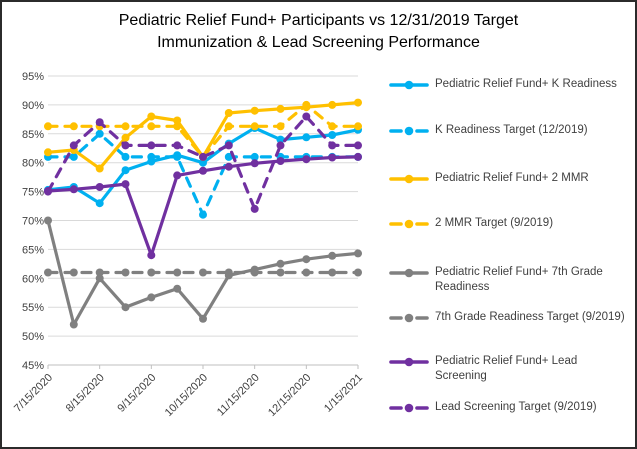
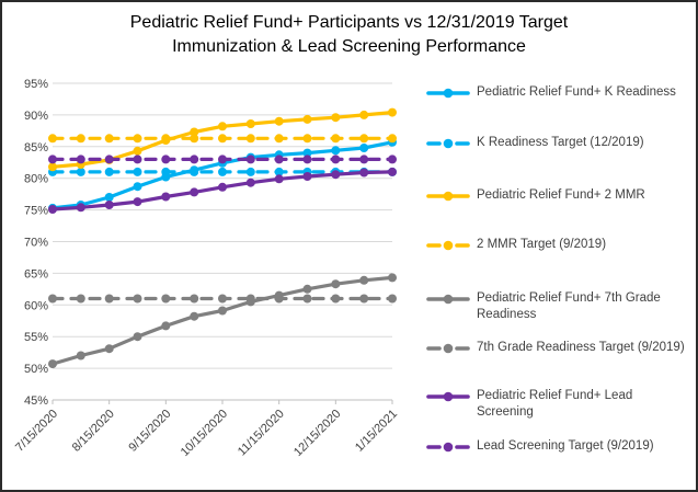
Pediatric Relief Fund+ 7th Grade Readiness/7/15/2020: 70% -> 51%
Lead Screening Target (9/2019)/7/15/2020: 75% -> 83%
Pediatric Relief Fund+ K Readiness/8/15/2020: 73% -> 77%
K Readiness Target (12/2019)/8/15/2020: 85% -> 81%
Pediatric Relief Fund+ 2 MMR/8/15/2020: 79% -> 83%
Pediatric Relief Fund+ 7th Grade Readiness/8/15/2020: 60% -> 53%
Lead Screening Target (9/2019)/8/15/2020: 87% -> 83%
Pediatric Relief Fund+ 2 MMR/9/15/2020: 88% -> 86%
Pediatric Relief Fund+ Lead Screening/9/15/2020: 64% -> 77%
Pediatric Relief Fund+ K Readiness/10/15/2020: 80% -> 82%
K Readiness Target (12/2019)/10/15/2020: 71% -> 81%
Pediatric Relief Fund+ 2 MMR/10/15/2020: 81% -> 88%
2 MMR Target (9/2019)/10/15/2020: 81% -> 86%
Pediatric Relief Fund+ 7th Grade Readiness/10/15/2020: 53% -> 59%
Lead Screening Target (9/2019)/10/15/2020: 81% -> 83%
Pediatric Relief Fund+ K Readiness/11/15/2020: 86% -> 84%
Lead Screening Target (9/2019)/11/15/2020: 72% -> 83%
2 MMR Target (9/2019)/12/15/2020: 90% -> 86%
Lead Screening Target (9/2019)/12/15/2020: 88% -> 83%
